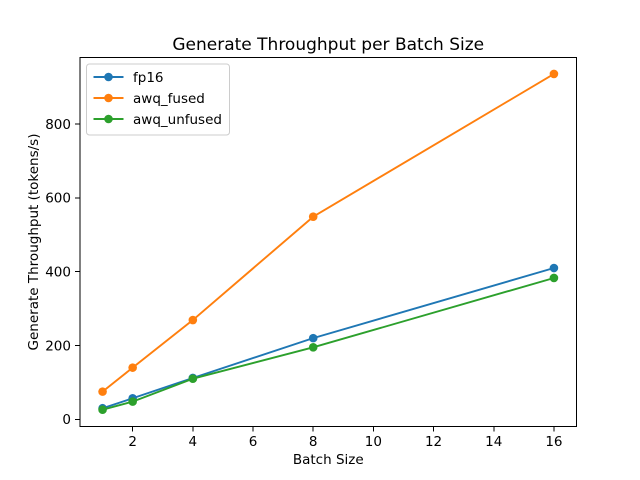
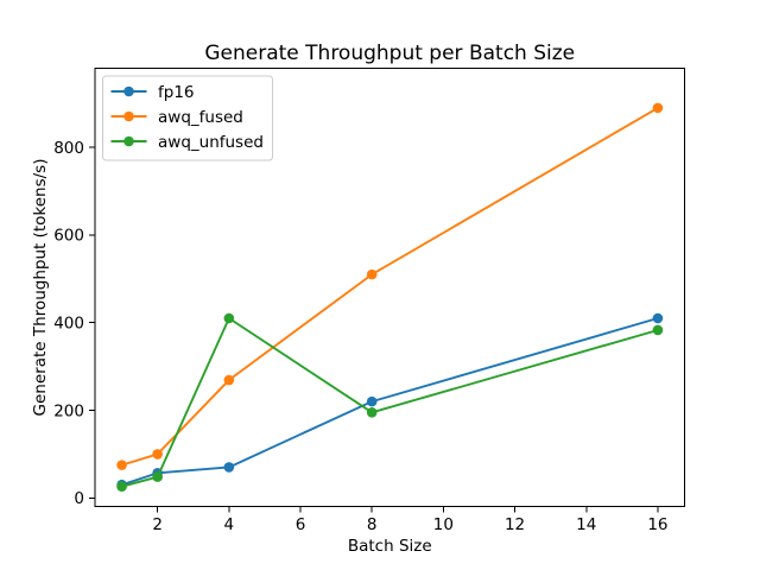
awq_fused/2: 140 -> 100
fp16/4: 110 -> 70
awq_unfused/4: 110 -> 410
awq_fused/8: 550 -> 510
awq_fused/16: 940 -> 890
